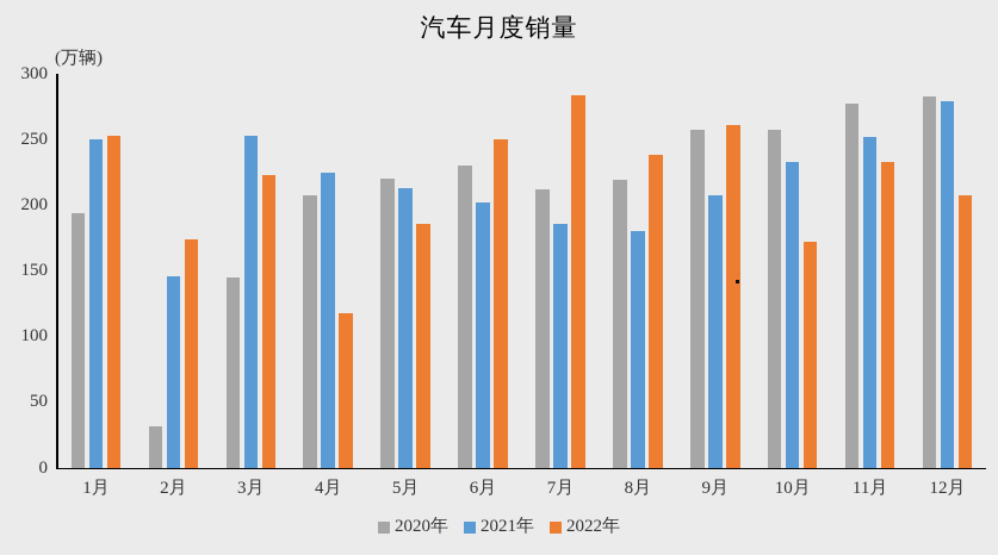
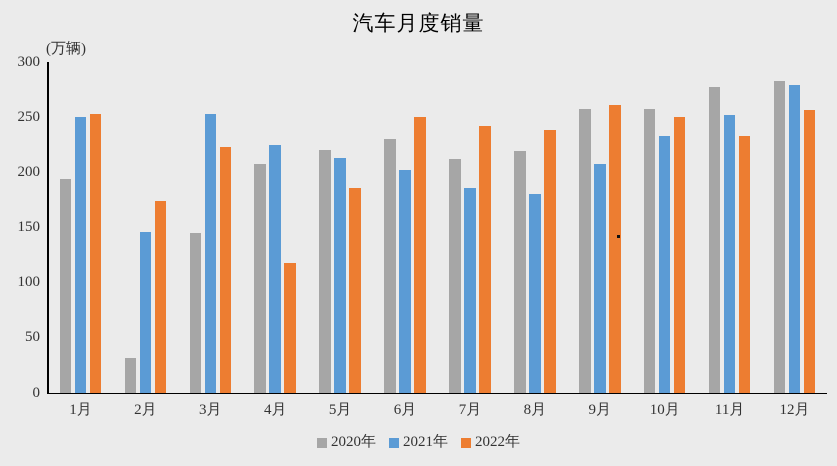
2022年/7月: 284 -> 242
2022年/10月: 172 -> 250
2022年/12月: 207 -> 256
